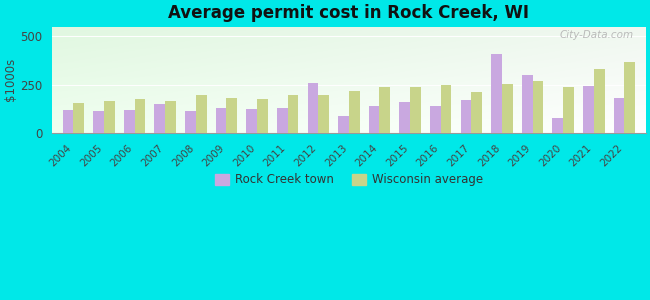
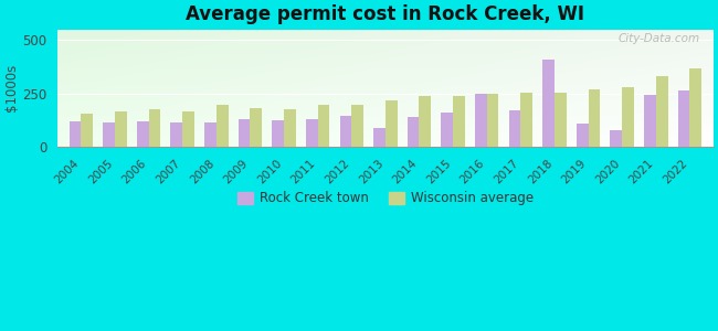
Rock Creek town/2007: 150 -> 120
Rock Creek town/2012: 260 -> 140
Rock Creek town/2016: 140 -> 250
Wisconsin average/2017: 210 -> 260
Rock Creek town/2019: 300 -> 110
Wisconsin average/2020: 240 -> 280
Rock Creek town/2022: 180 -> 260
